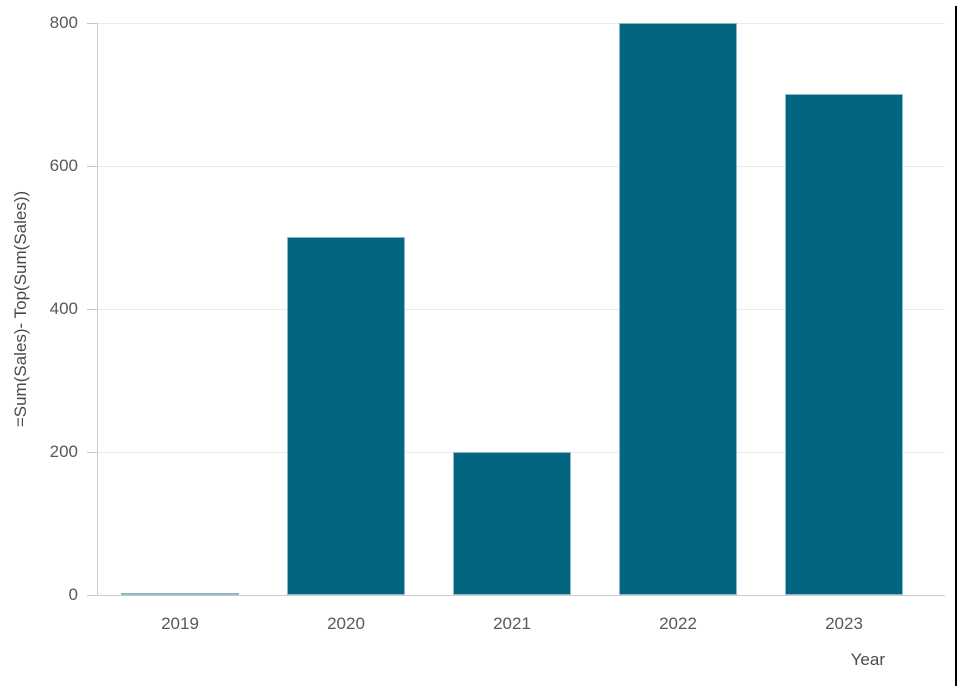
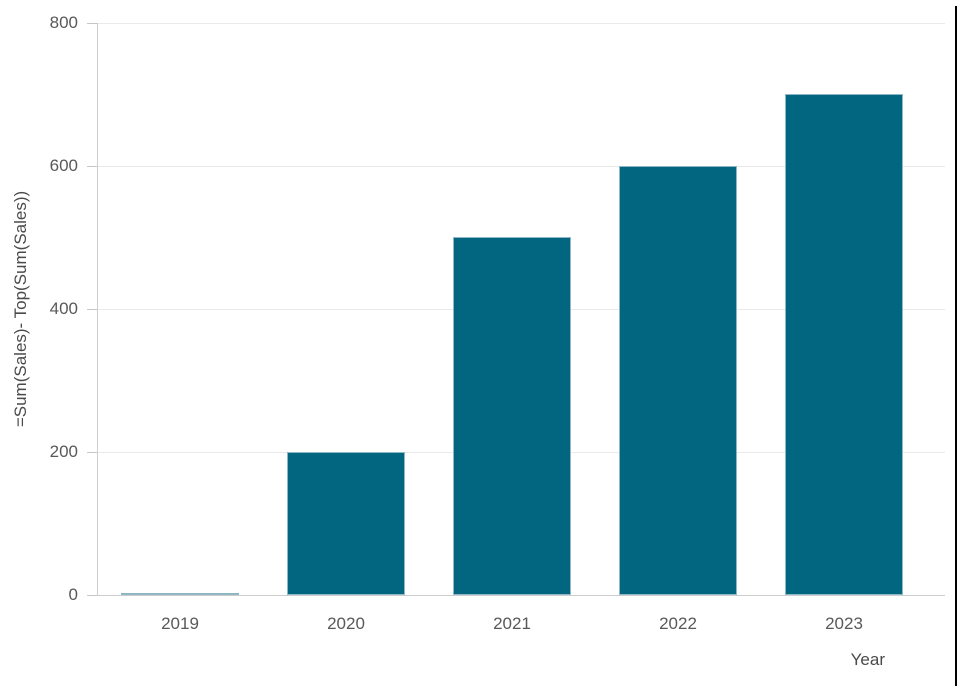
2020: 500 -> 200
2021: 200 -> 500
2022: 800 -> 600
